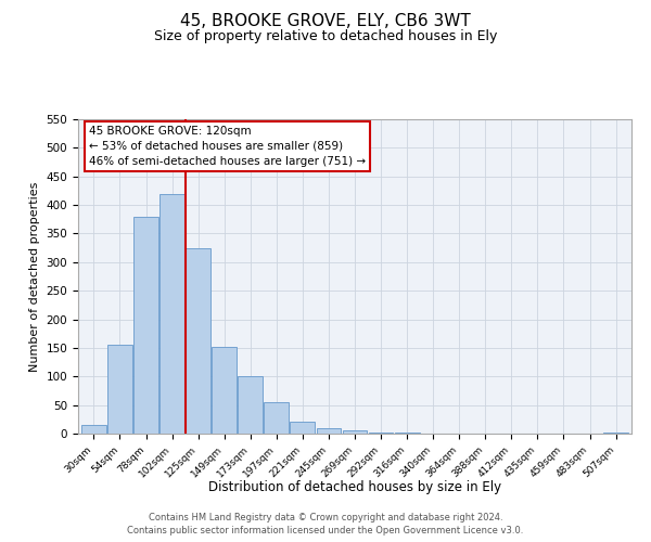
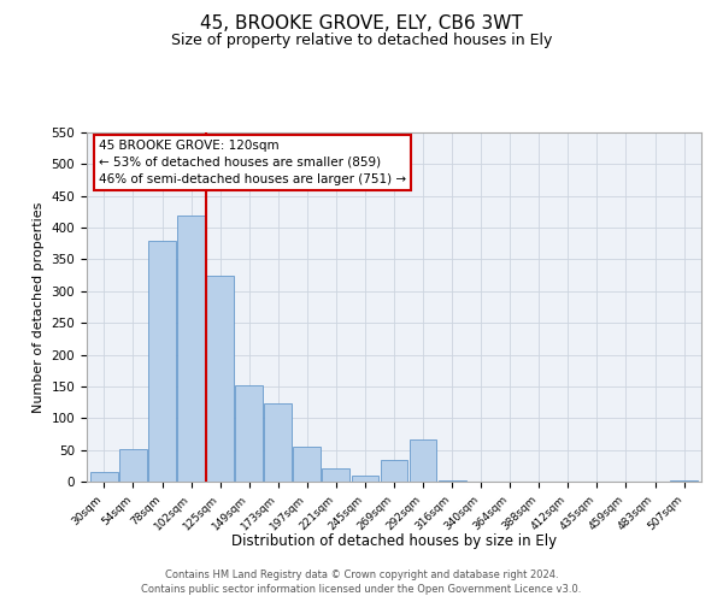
54sqm: 155 -> 52
173sqm: 100 -> 124
269sqm: 5 -> 34
292sqm: 2 -> 66
